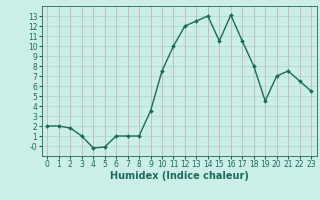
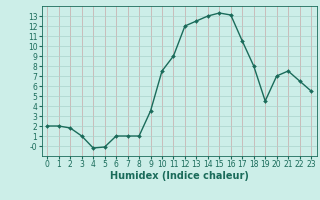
11: 10.0 -> 9.0
15: 10.5 -> 13.3
